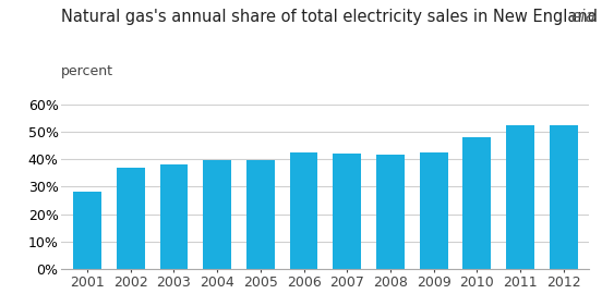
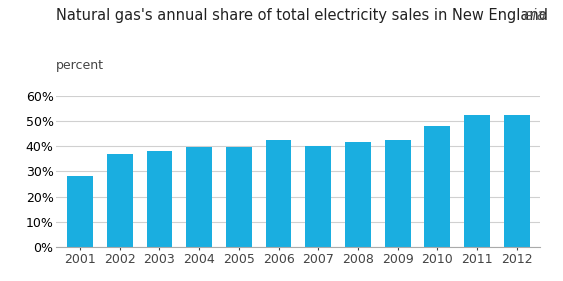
2007: 42.0% -> 40.0%
